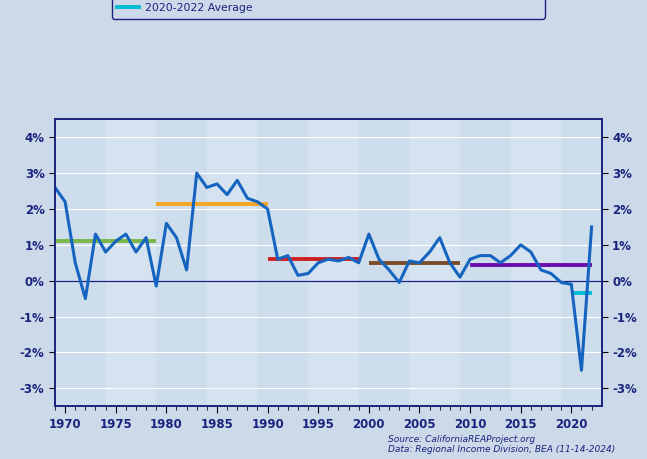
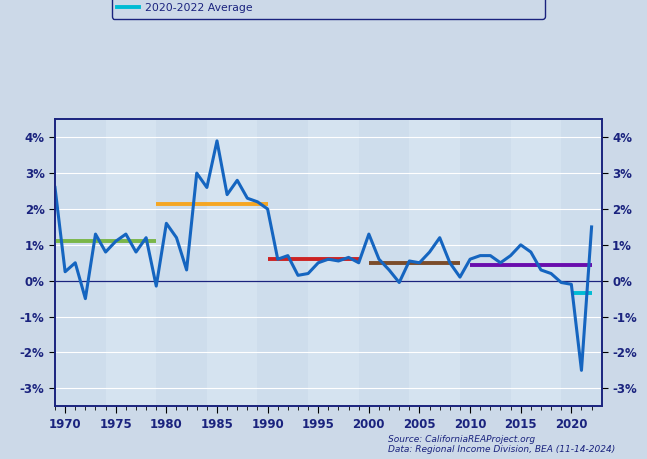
1970: 2.20% -> 0.25%
1985: 2.70% -> 3.90%
